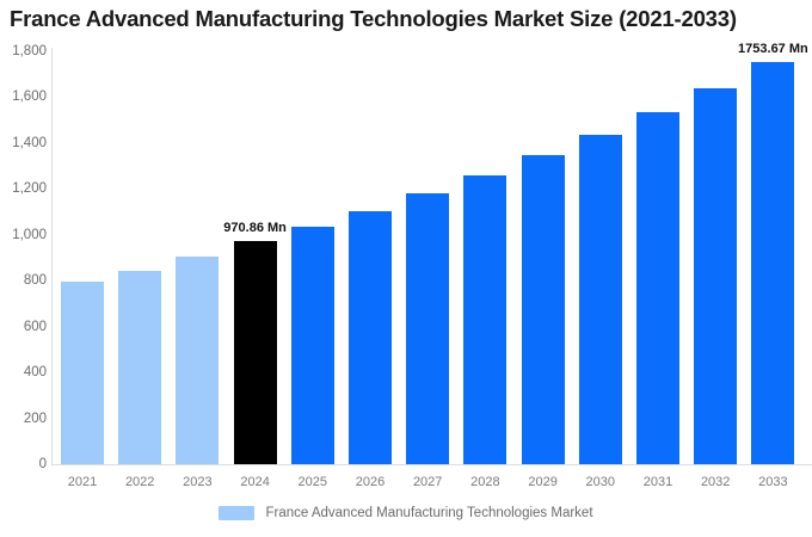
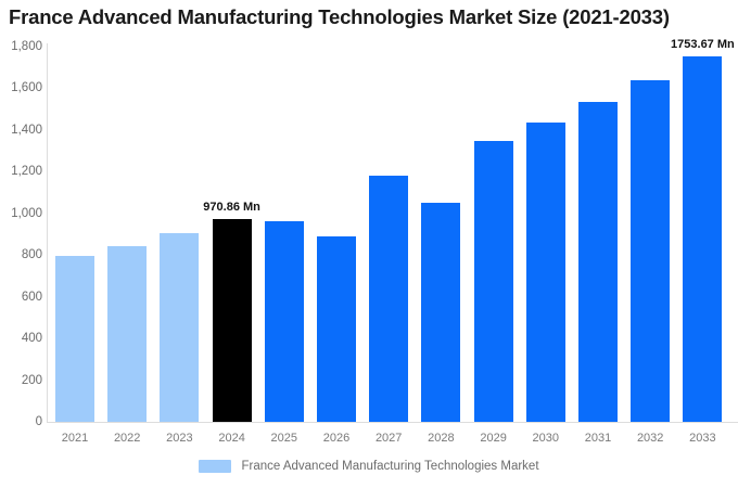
2025: 1040 -> 960
2026: 1100 -> 890
2028: 1260 -> 1050
